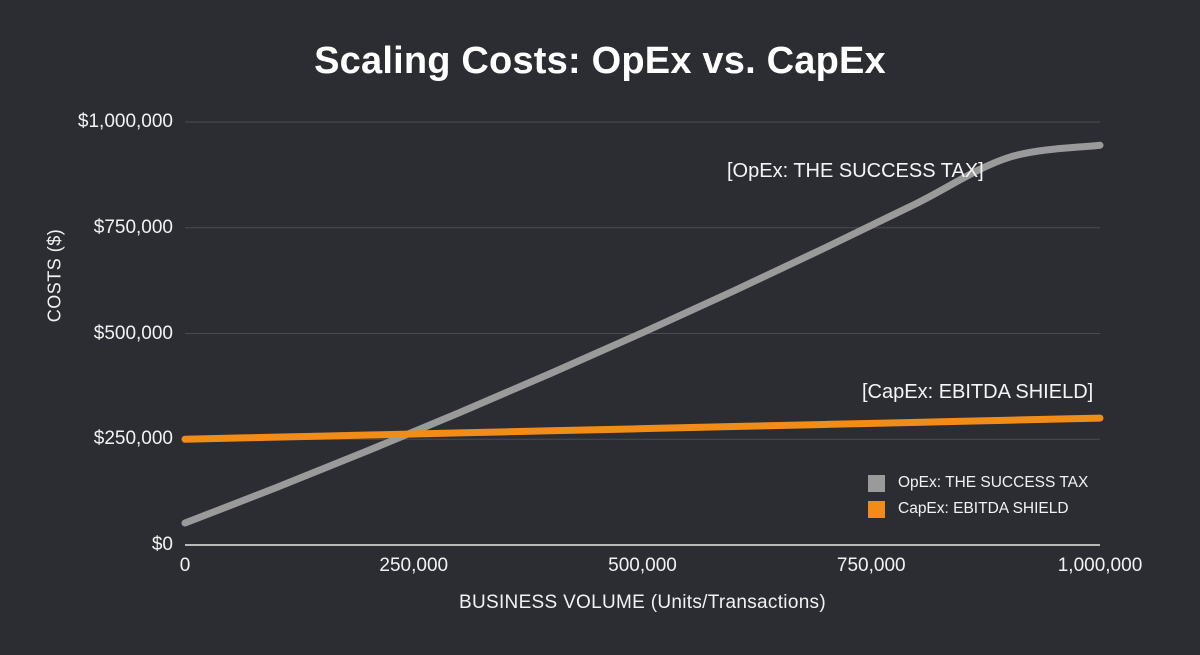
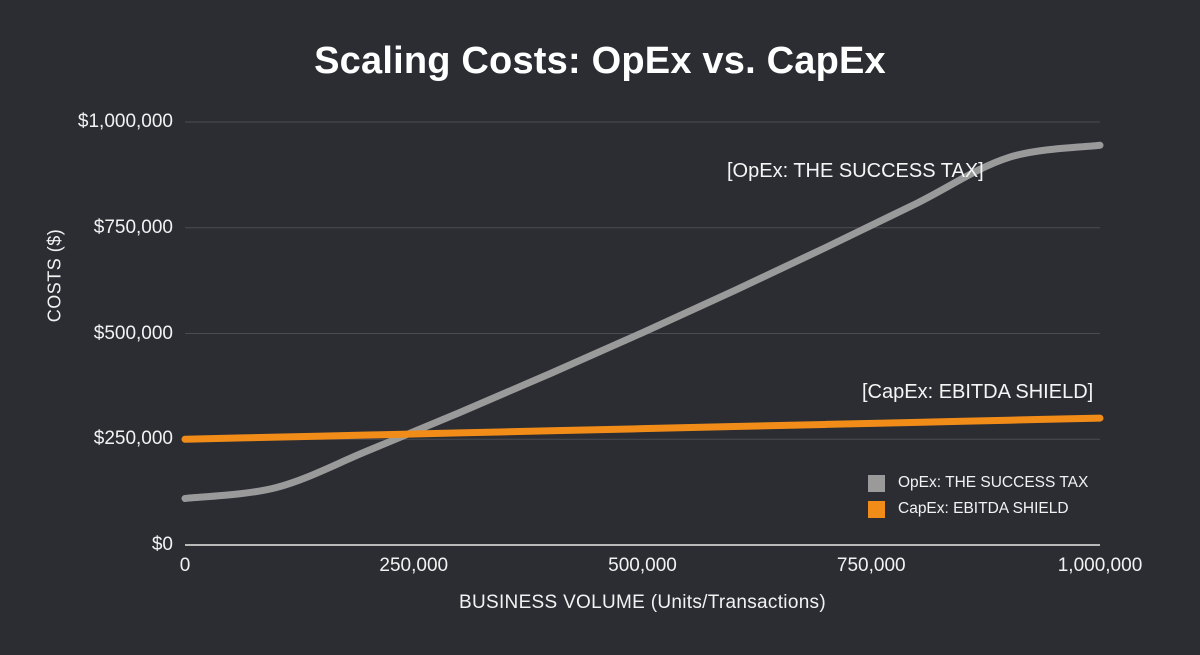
OpEx: THE SUCCESS TAX/0: 50000 -> 110000
